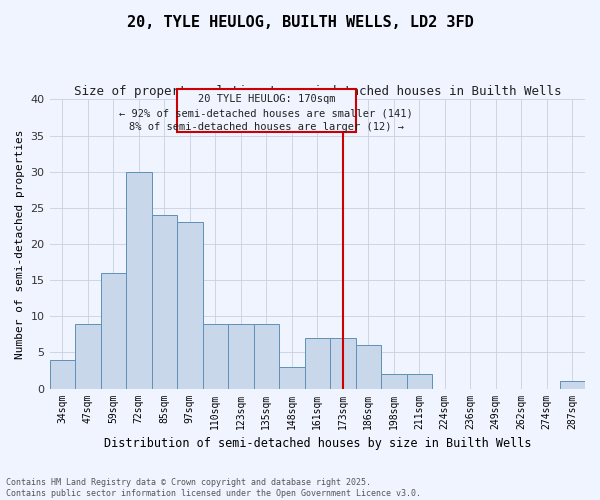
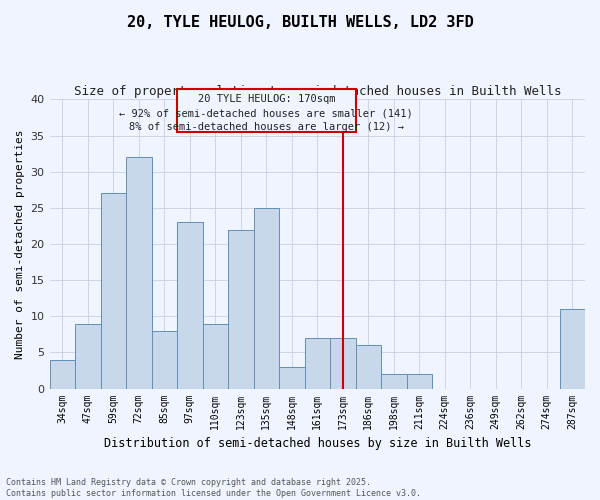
59sqm: 16 -> 27
72sqm: 30 -> 32
85sqm: 24 -> 8
123sqm: 9 -> 22
135sqm: 9 -> 25
287sqm: 1 -> 11
